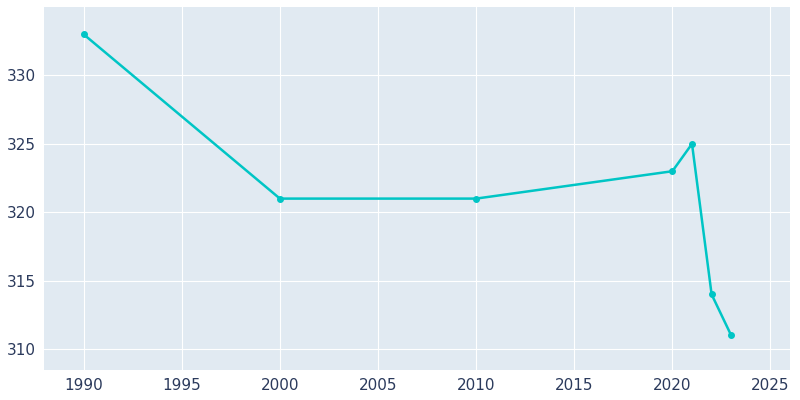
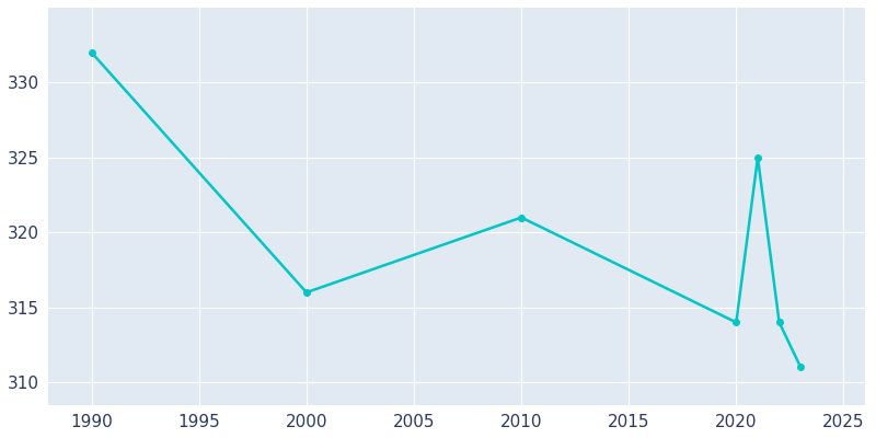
1990: 333 -> 332
2000: 321 -> 316
2020: 323 -> 314
